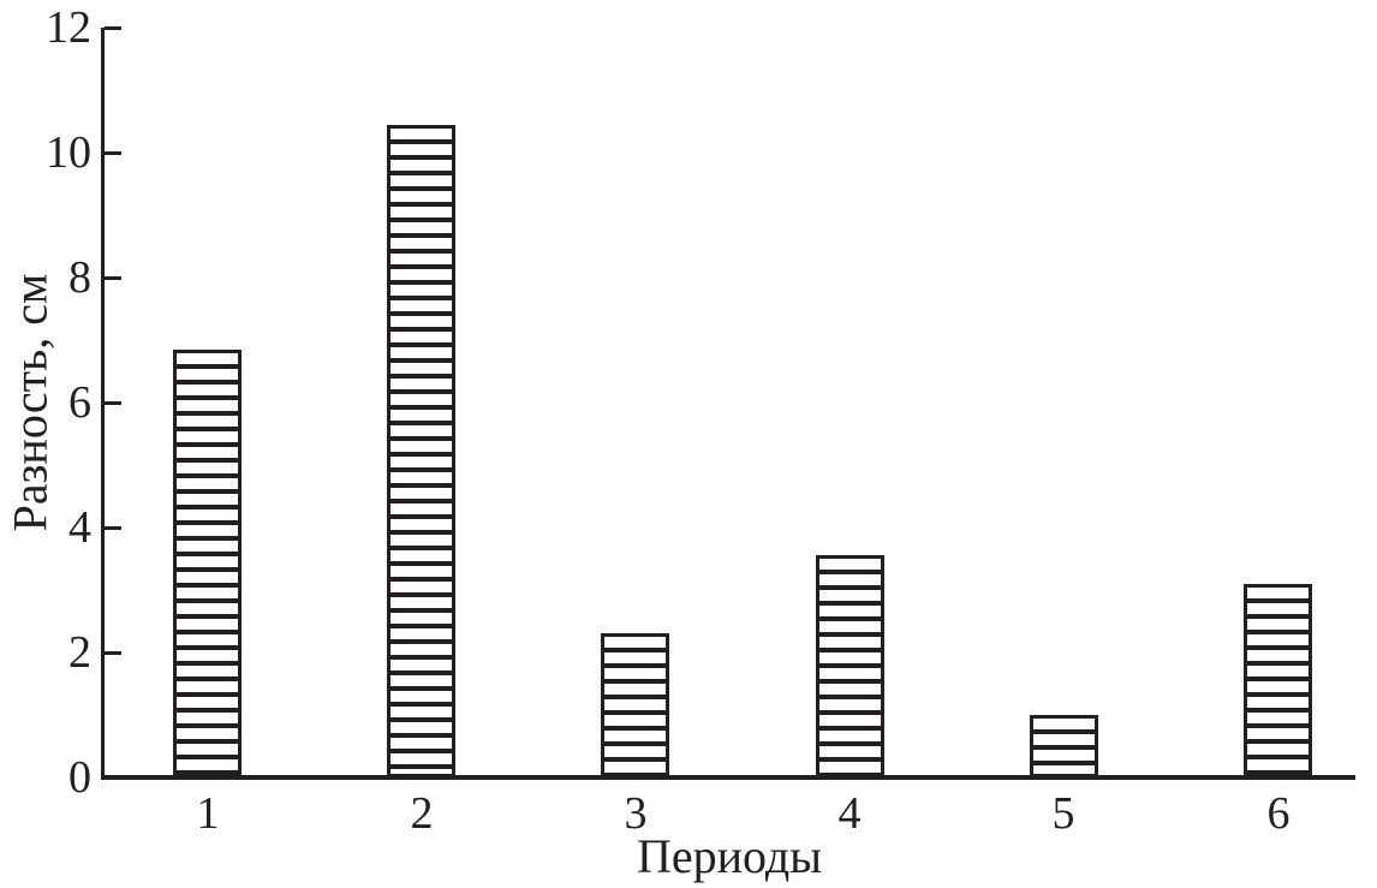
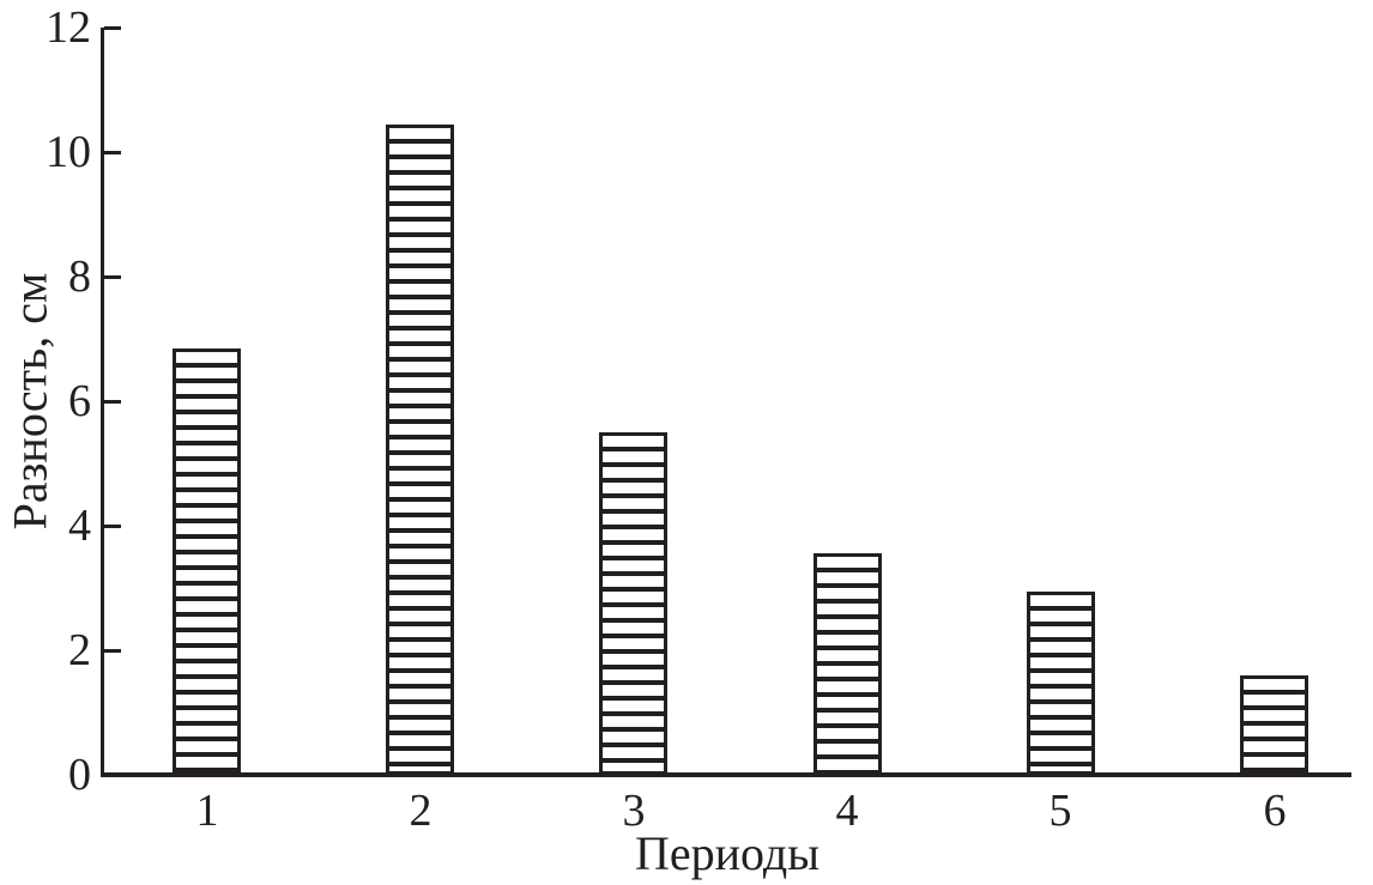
3: 2.3 -> 5.5
5: 1.0 -> 3.0
6: 3.1 -> 1.6
